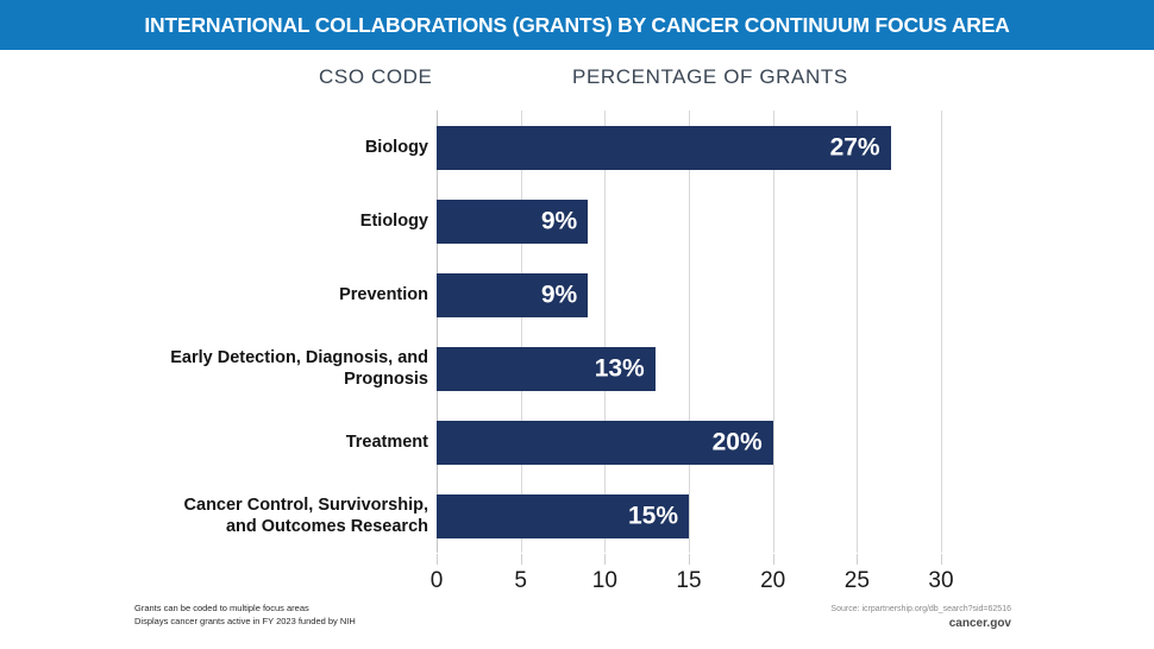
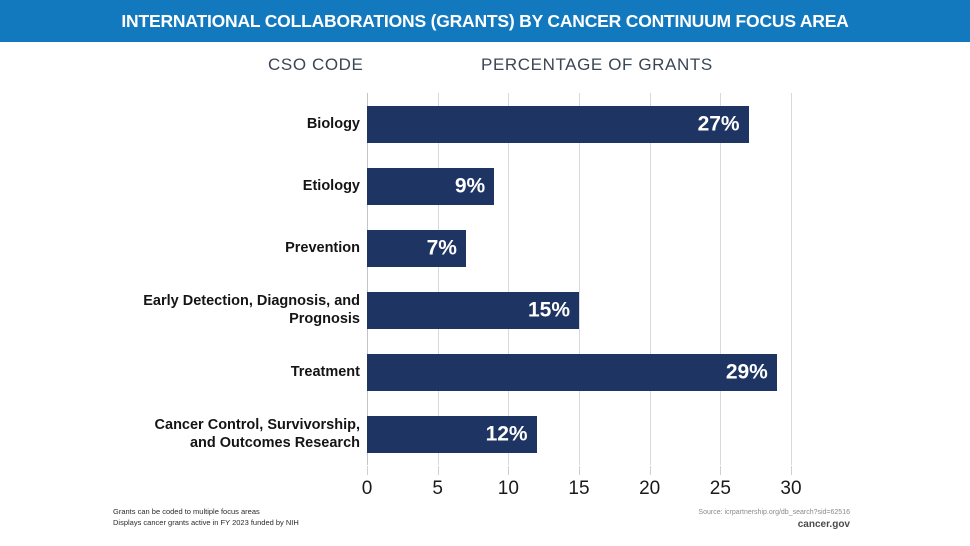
Prevention: 9% -> 7%
Early Detection, Diagnosis, and Prognosis: 13% -> 15%
Treatment: 20% -> 29%
Cancer Control, Survivorship, and Outcomes Research: 15% -> 12%
